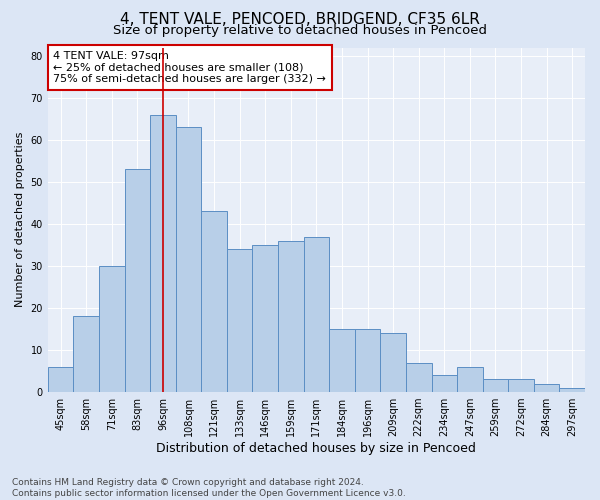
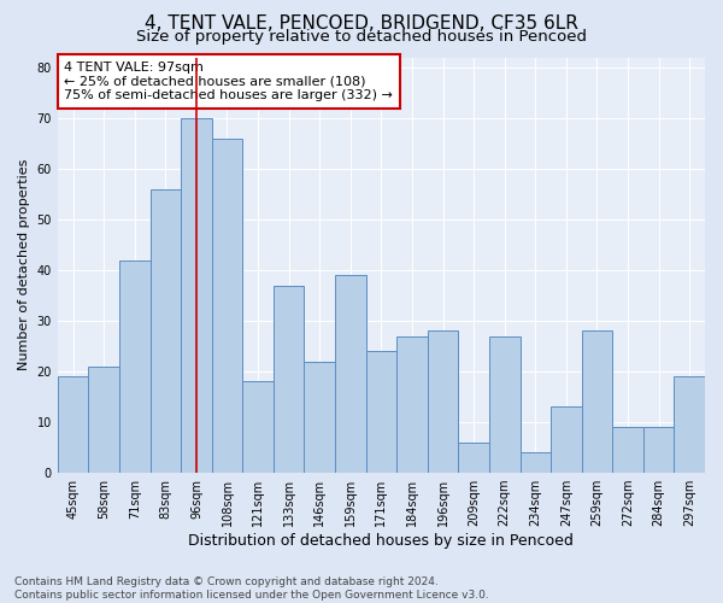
45sqm: 6 -> 19
58sqm: 18 -> 21
71sqm: 30 -> 42
83sqm: 53 -> 56
96sqm: 66 -> 70
108sqm: 63 -> 66
121sqm: 43 -> 18
133sqm: 34 -> 37
146sqm: 35 -> 22
159sqm: 36 -> 39
171sqm: 37 -> 24
184sqm: 15 -> 27
196sqm: 15 -> 28
209sqm: 14 -> 6
222sqm: 7 -> 27
247sqm: 6 -> 13
259sqm: 3 -> 28
272sqm: 3 -> 9
284sqm: 2 -> 9
297sqm: 1 -> 19
